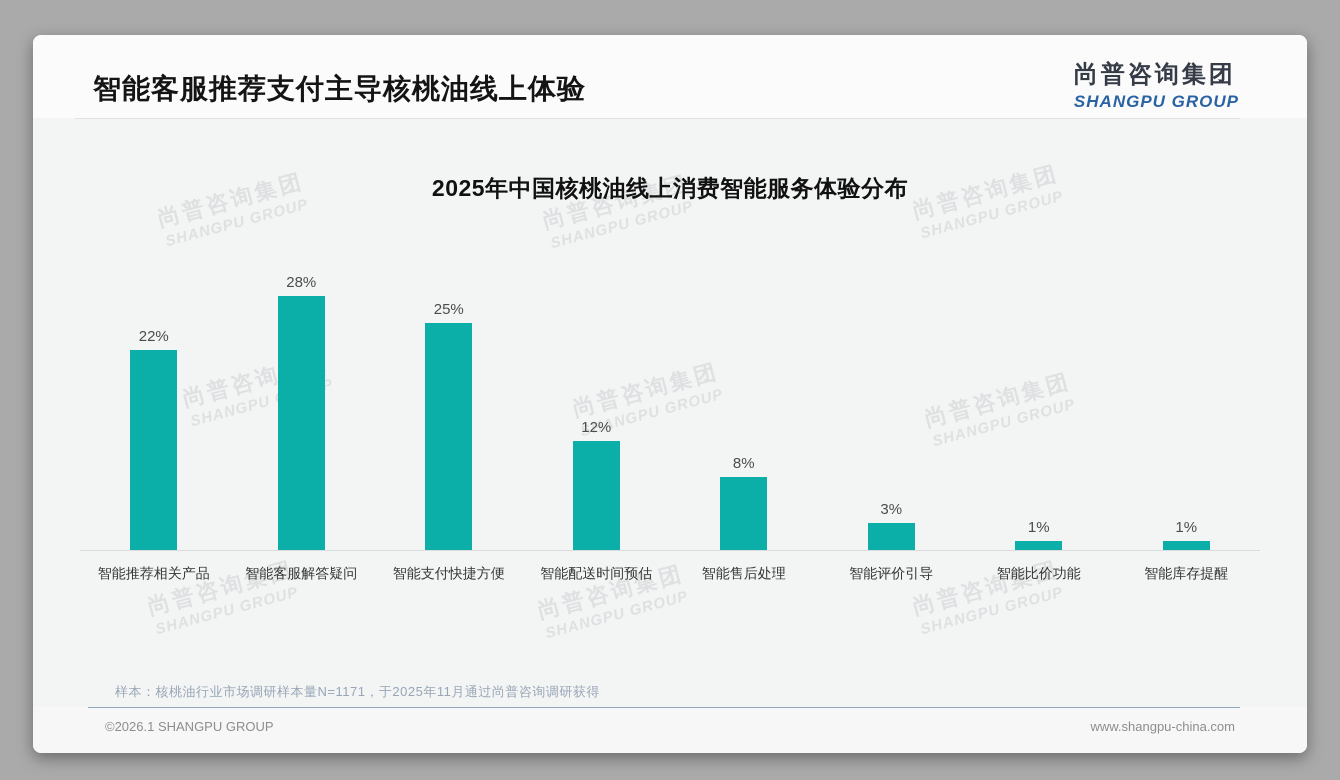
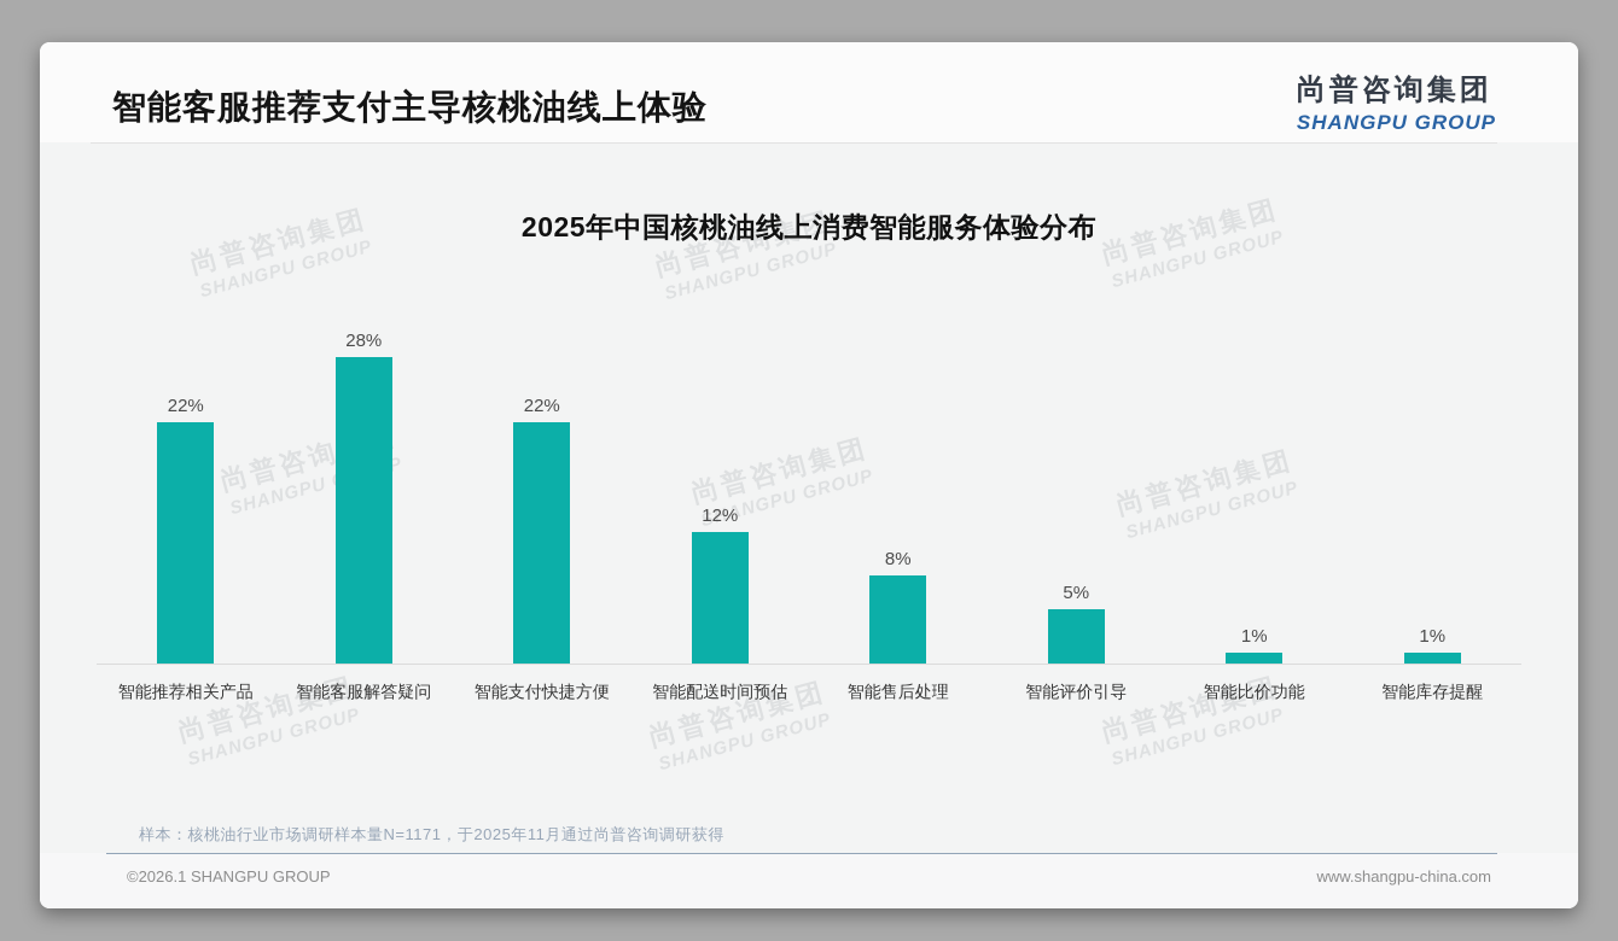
智能支付快捷方便: 25% -> 22%
智能评价引导: 3% -> 5%
